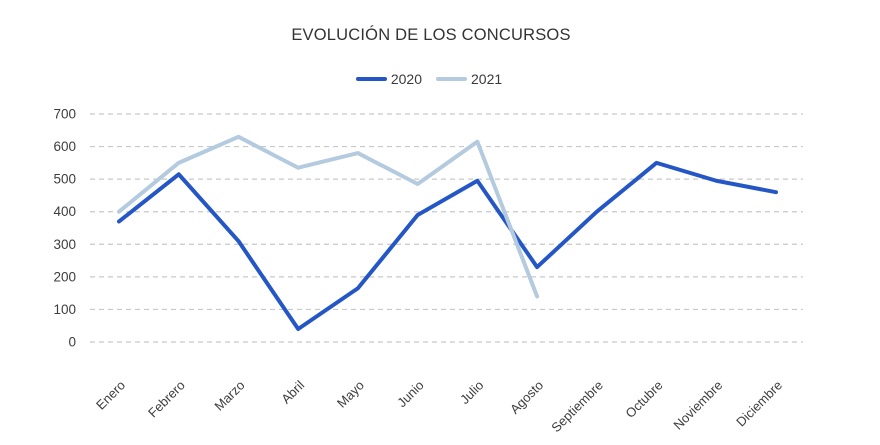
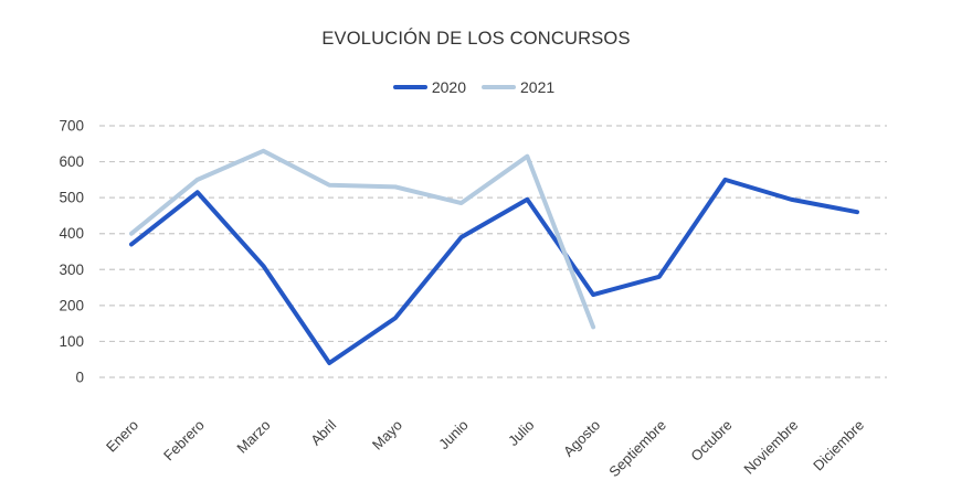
2021/Mayo: 580 -> 530
2020/Septiembre: 400 -> 280
